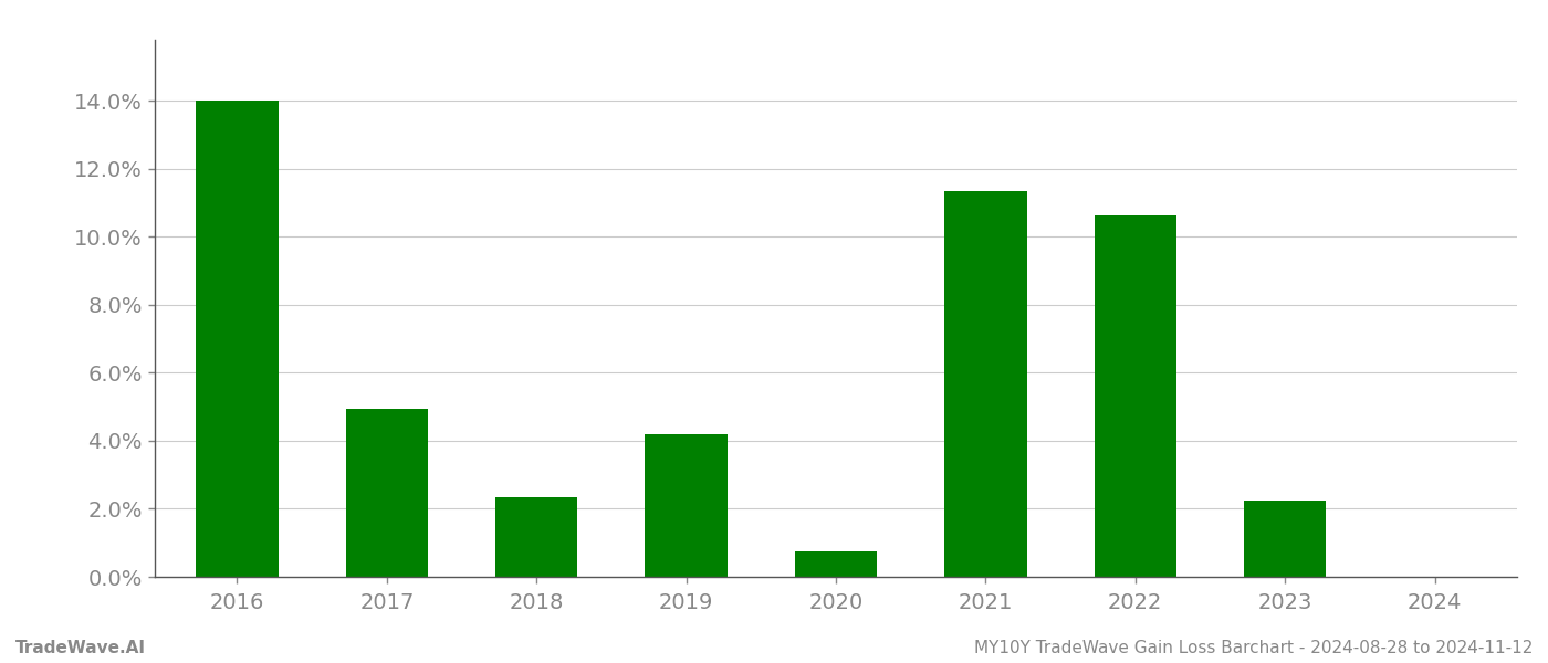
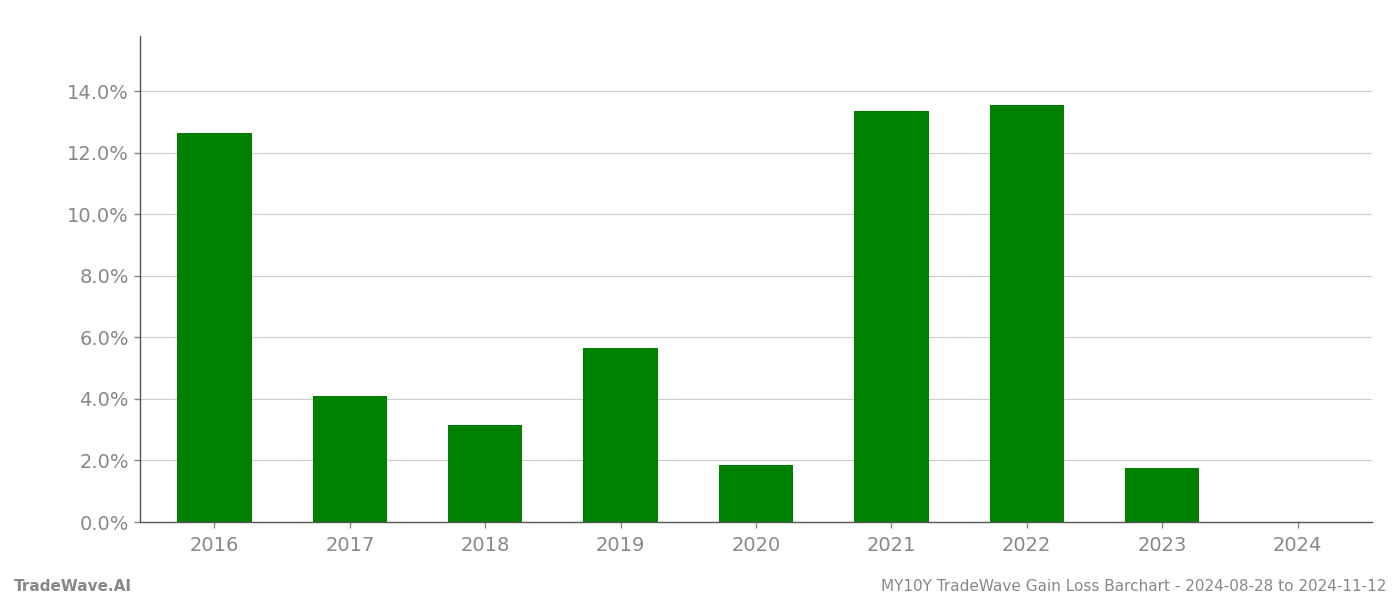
2016: 14.01% -> 12.65%
2017: 4.95% -> 4.10%
2018: 2.33% -> 3.15%
2019: 4.18% -> 5.65%
2020: 0.75% -> 1.85%
2021: 11.33% -> 13.35%
2022: 10.63% -> 13.55%
2023: 2.25% -> 1.75%
